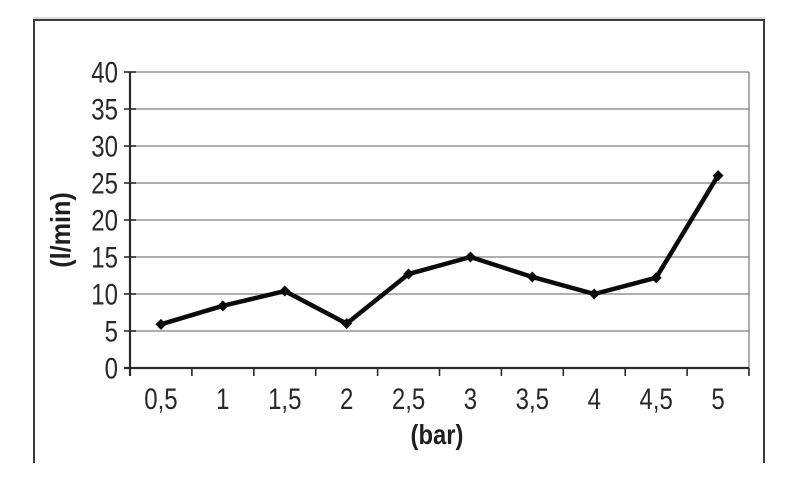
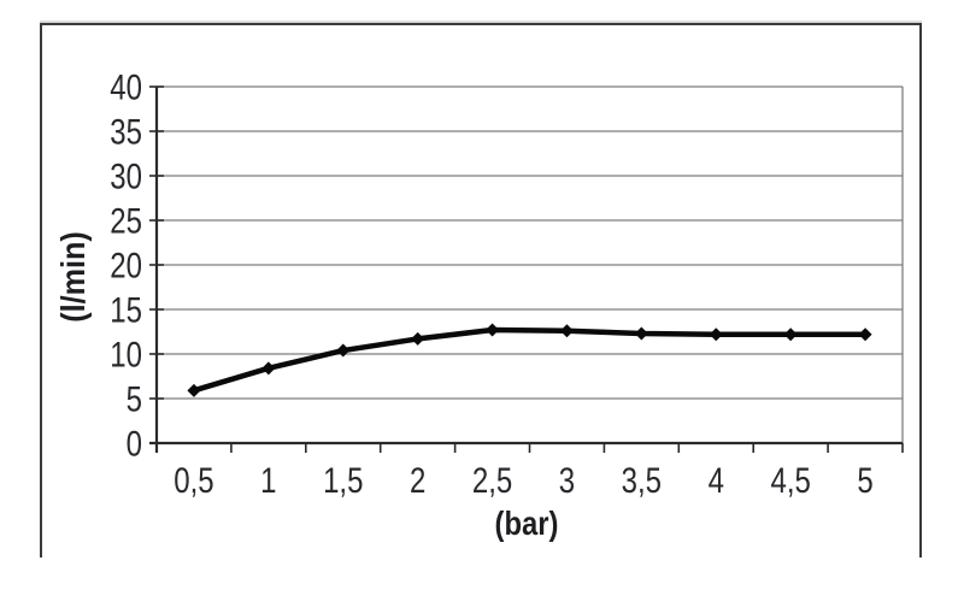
2: 6 -> 12
3: 15 -> 13
4: 10 -> 12
5: 26 -> 12
